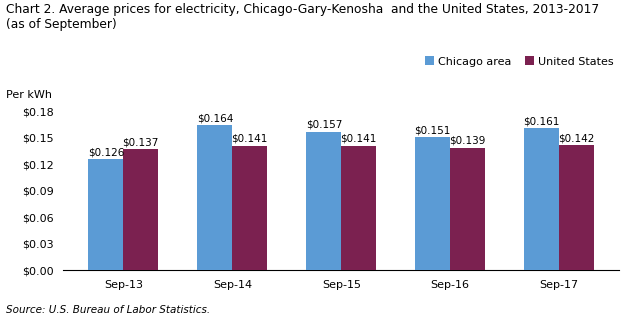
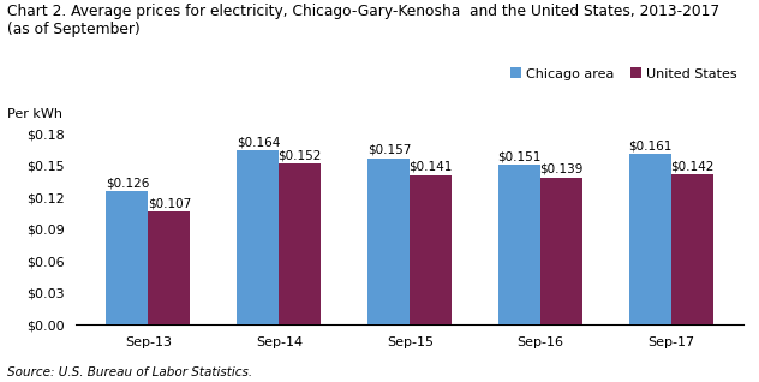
United States/Sep-13: $0.137 -> $0.107
United States/Sep-14: $0.141 -> $0.152
